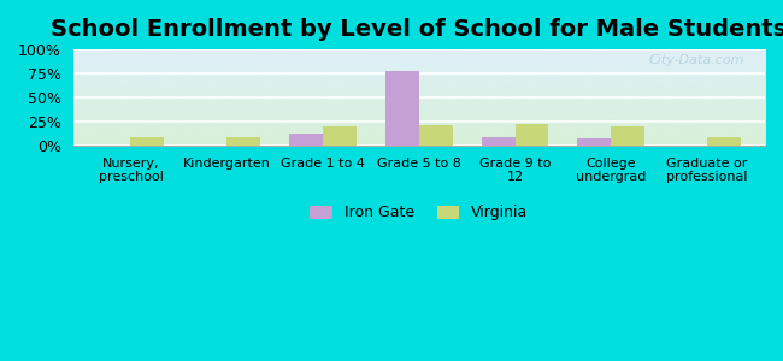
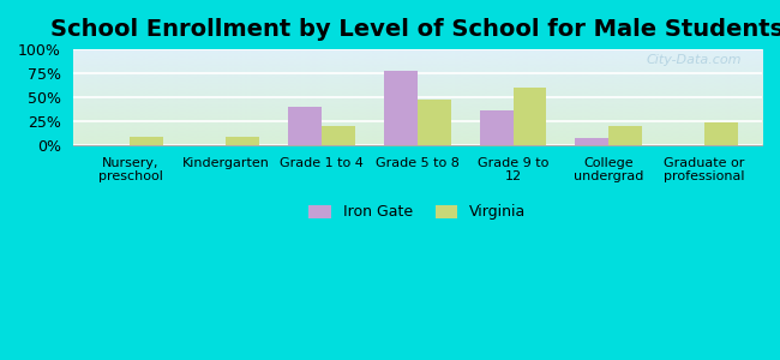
Iron Gate/Grade 1 to 4: 12% -> 40%
Virginia/Grade 5 to 8: 21% -> 48%
Iron Gate/Grade 9 to 12: 8% -> 36%
Virginia/Grade 9 to 12: 22% -> 60%
Virginia/Graduate or professional: 9% -> 24%
